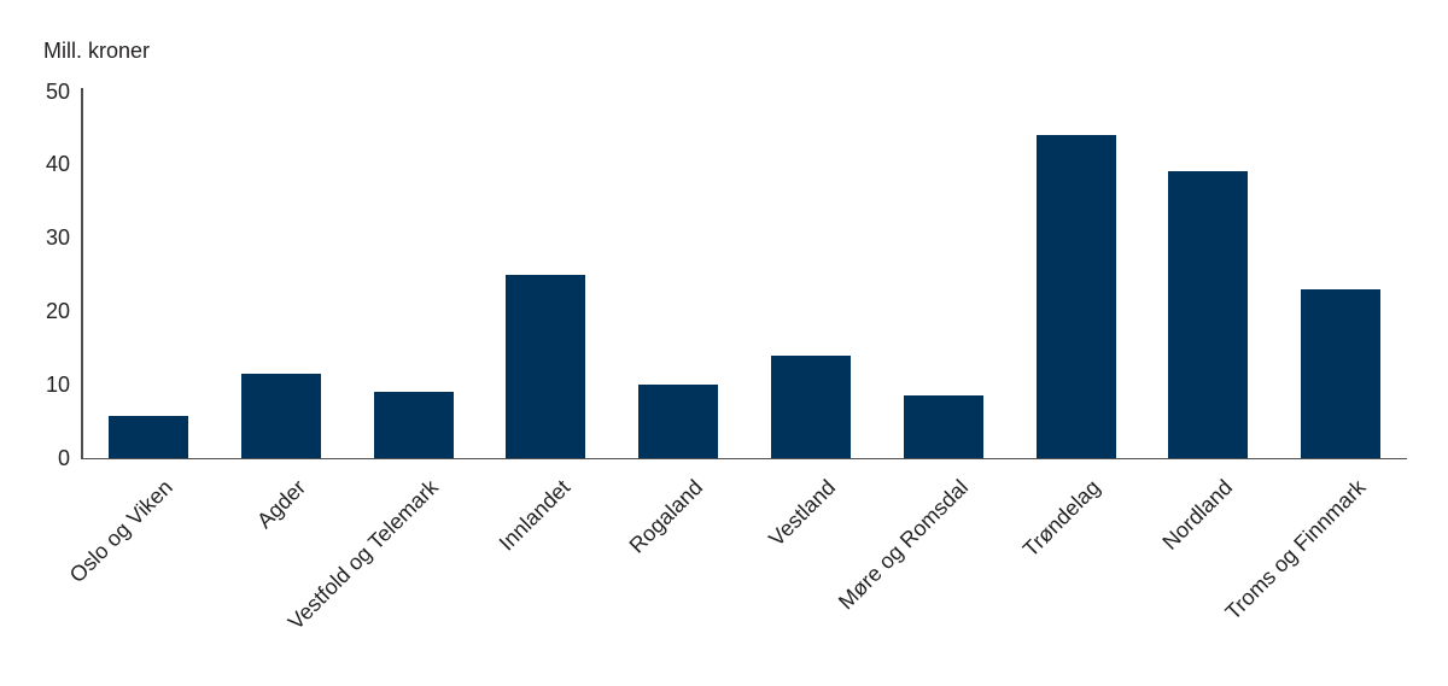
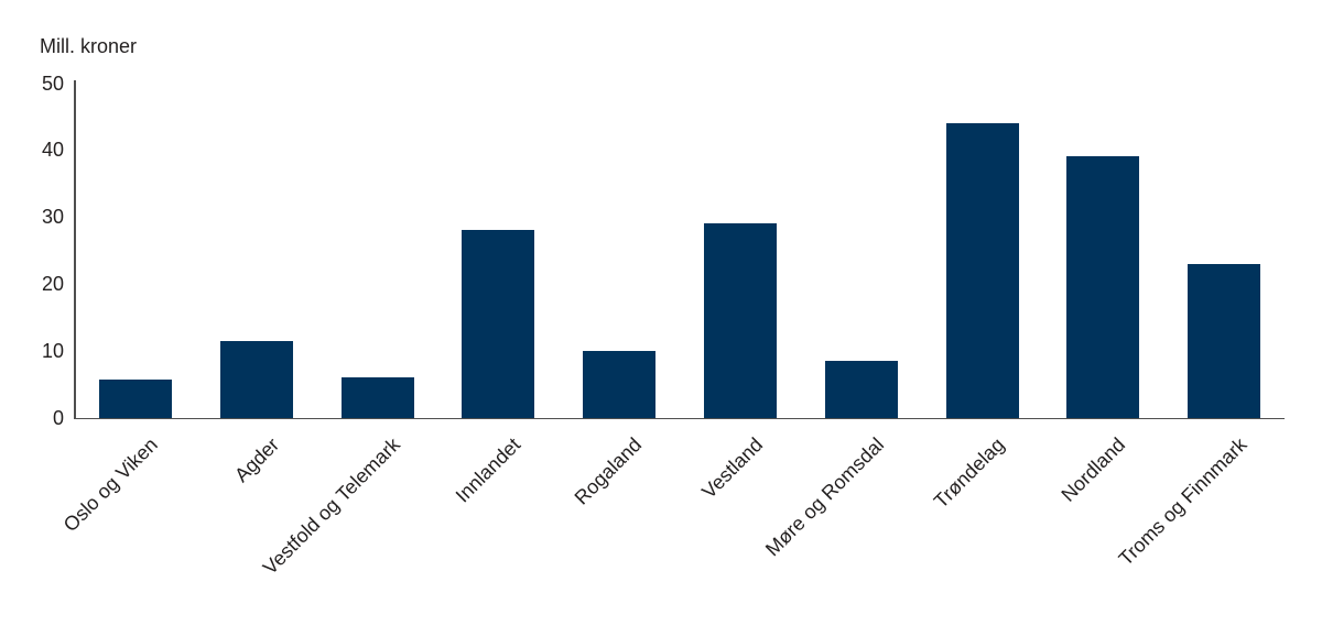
Vestfold og Telemark: 9 -> 6
Innlandet: 25 -> 28
Vestland: 14 -> 29
